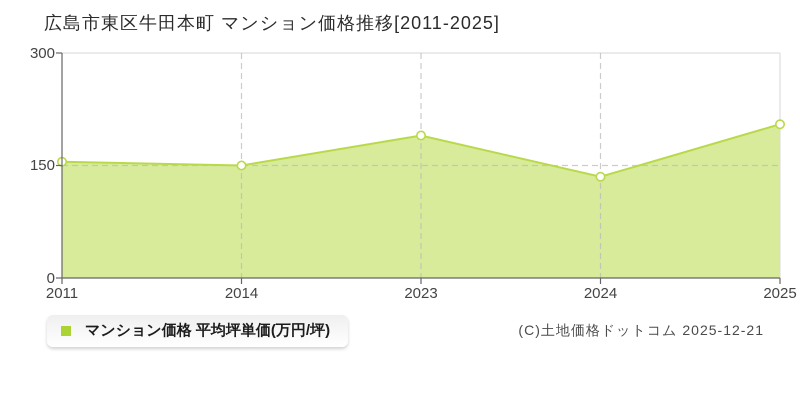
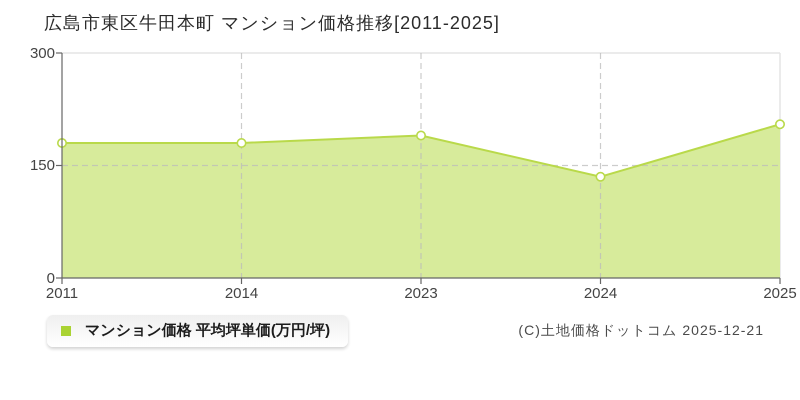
2011: 160 -> 180
2014: 150 -> 180
